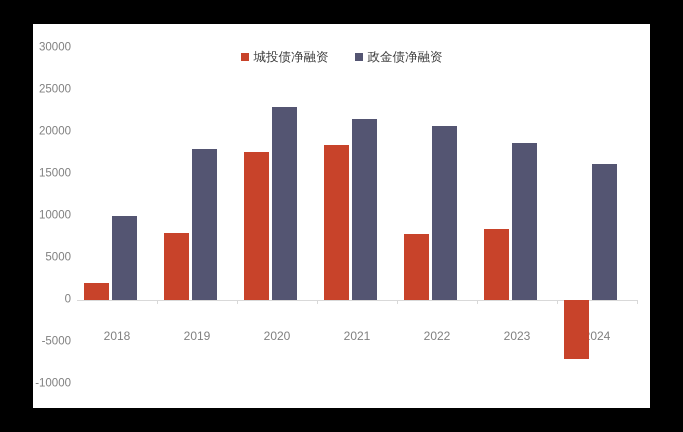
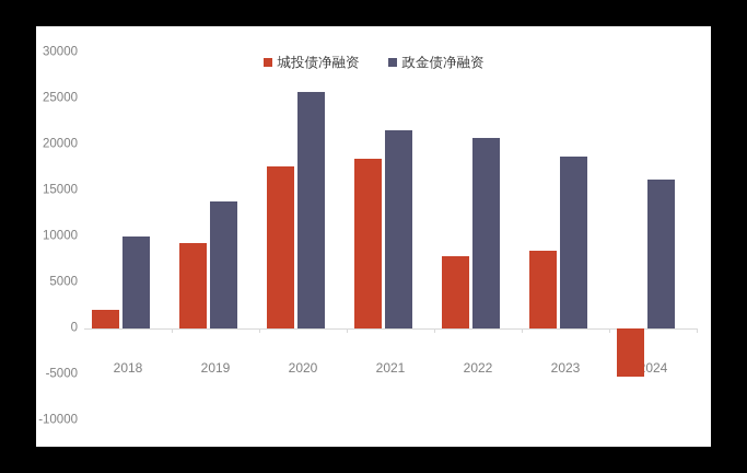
城投债净融资/2019: 8000 -> 9000
政金债净融资/2019: 18000 -> 14000
政金债净融资/2020: 23000 -> 26000
城投债净融资/2024: -7000 -> -5000
